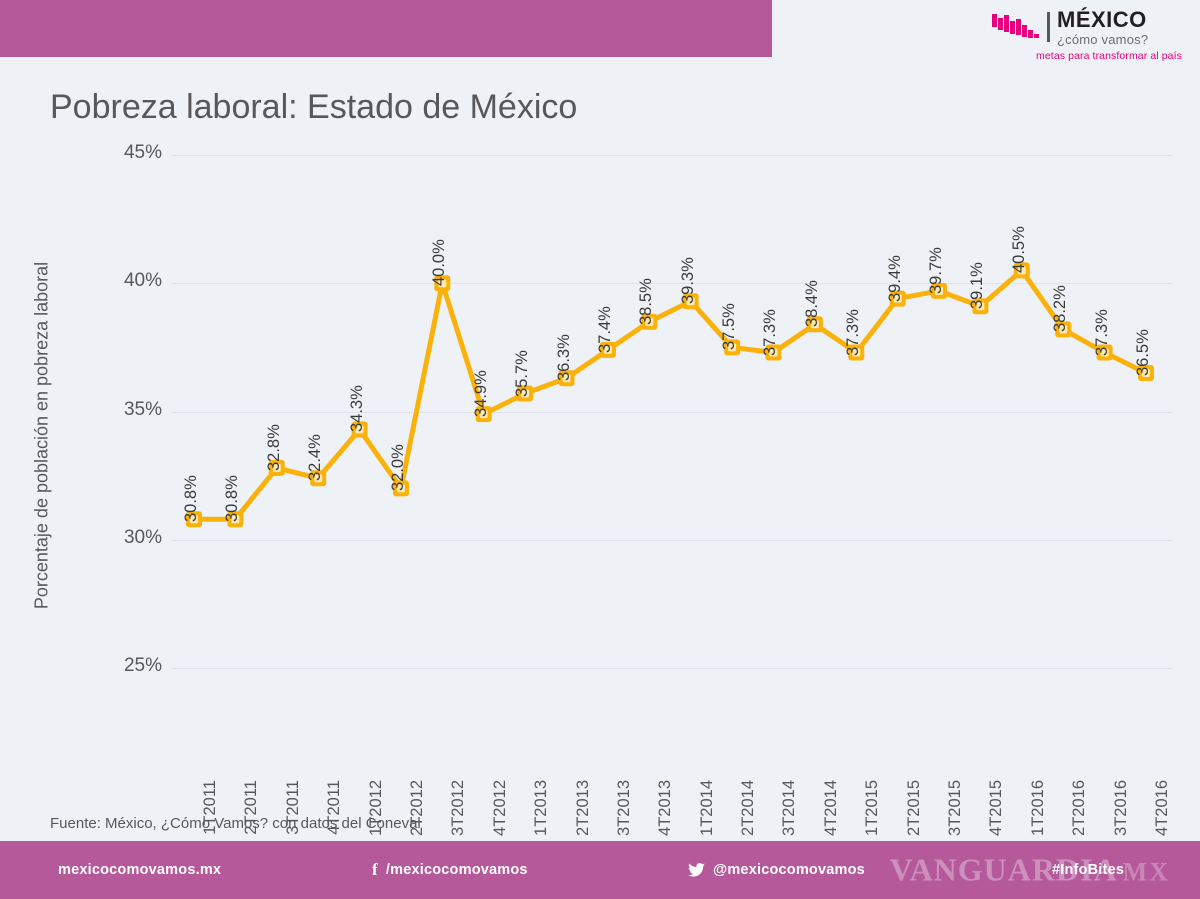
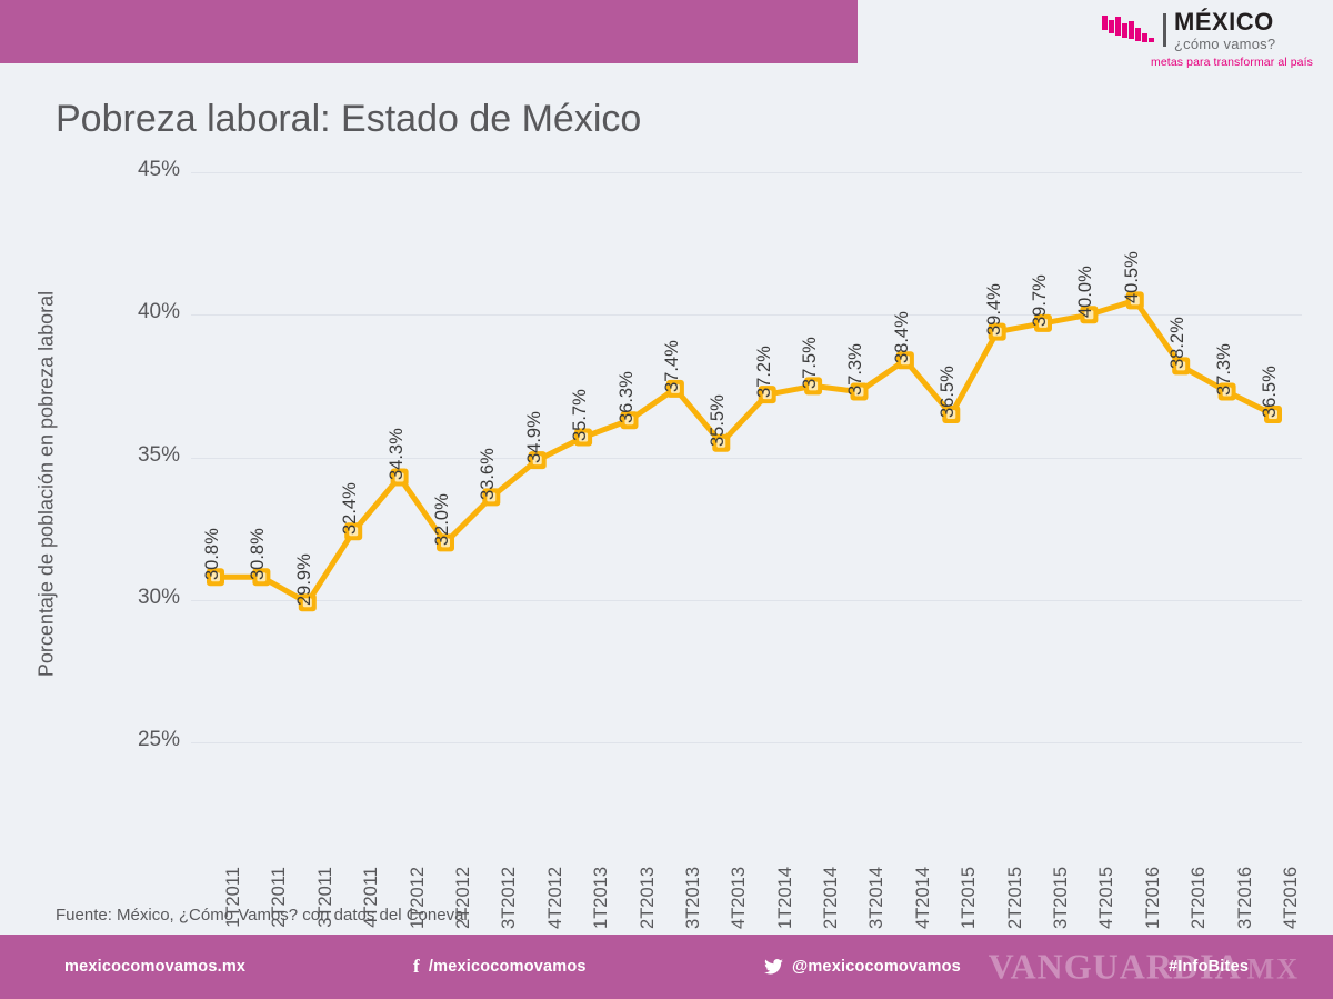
3T2011: 32.8% -> 29.9%
3T2012: 40.0% -> 33.6%
4T2013: 38.5% -> 35.5%
1T2014: 39.3% -> 37.2%
1T2015: 37.3% -> 36.5%
4T2015: 39.1% -> 40.0%
